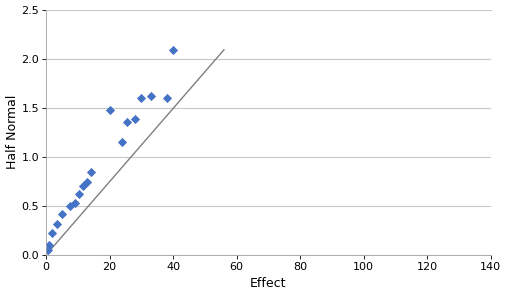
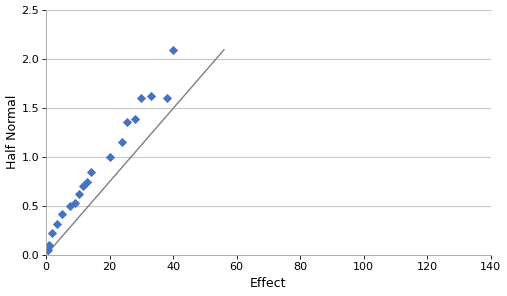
20: 1.48 -> 1.00
